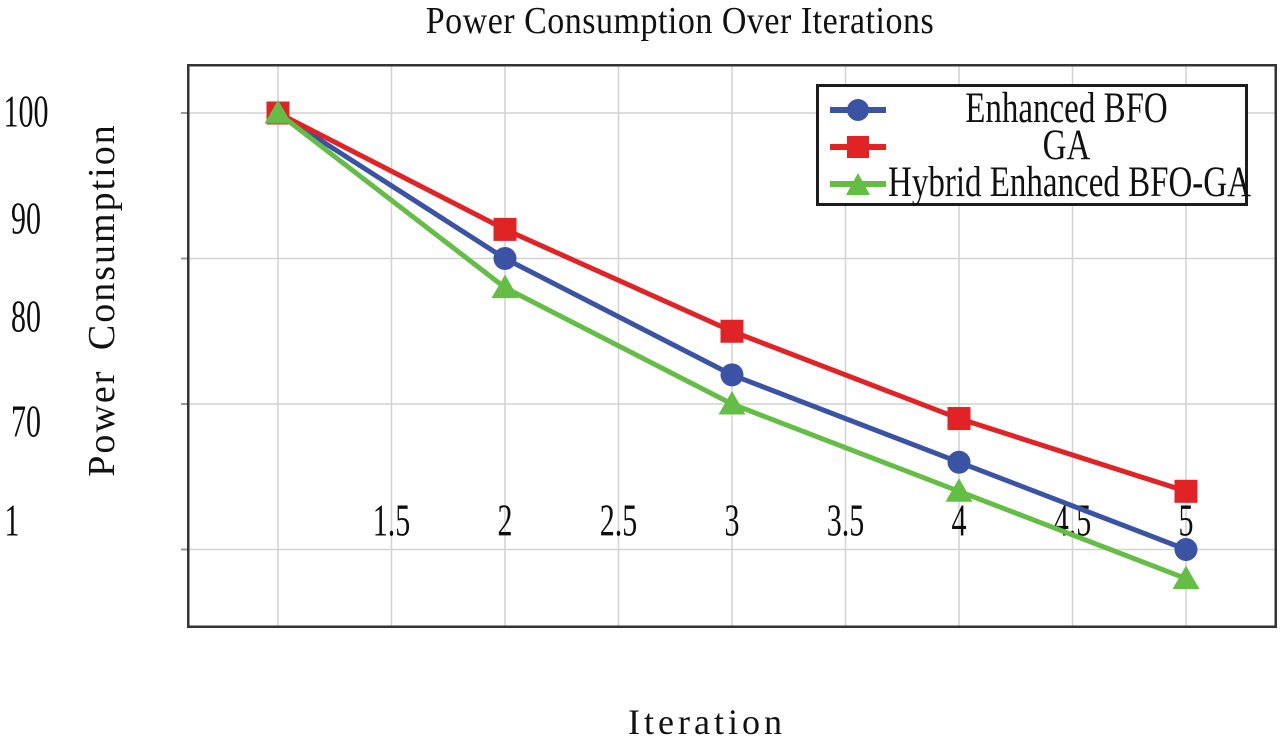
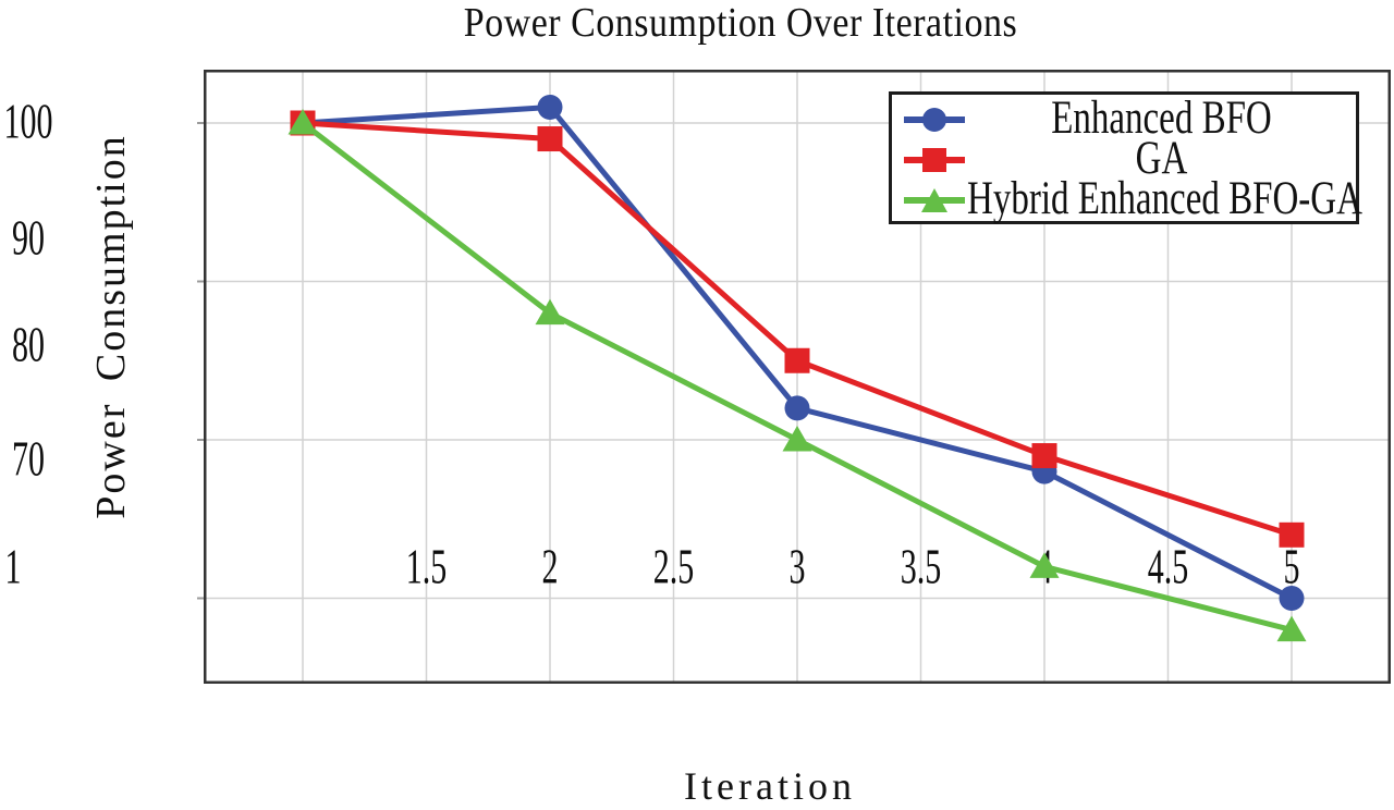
Enhanced BFO/2: 90 -> 101
GA/2: 92 -> 99
Enhanced BFO/4: 76 -> 78
Hybrid Enhanced BFO-GA/4: 74 -> 72
